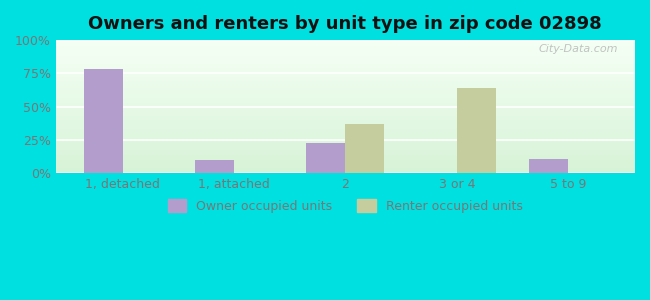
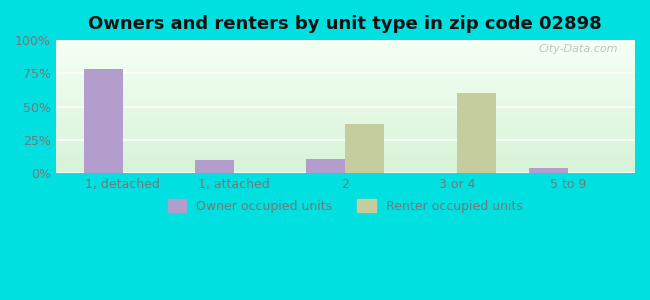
Owner occupied units/2: 23% -> 11%
Renter occupied units/3 or 4: 64% -> 60%
Owner occupied units/5 to 9: 11% -> 4%
